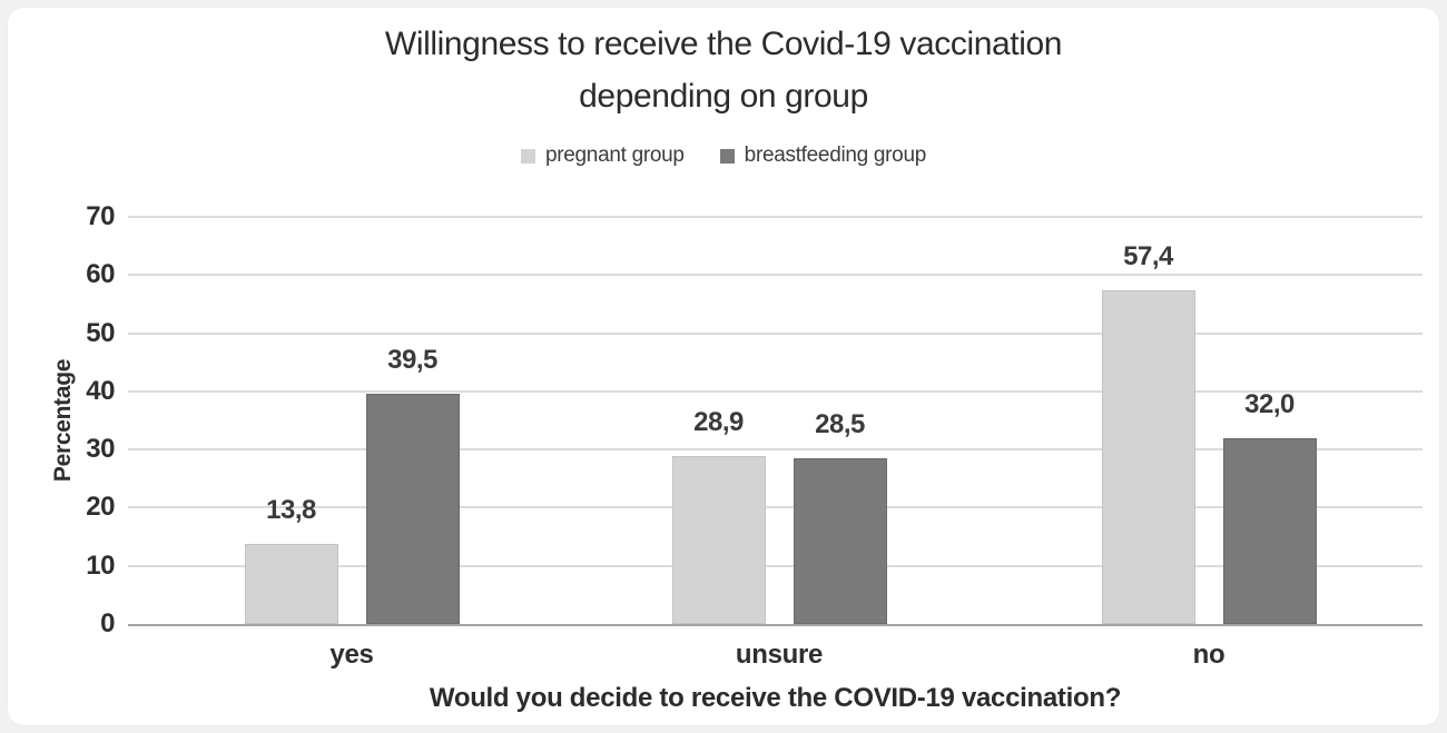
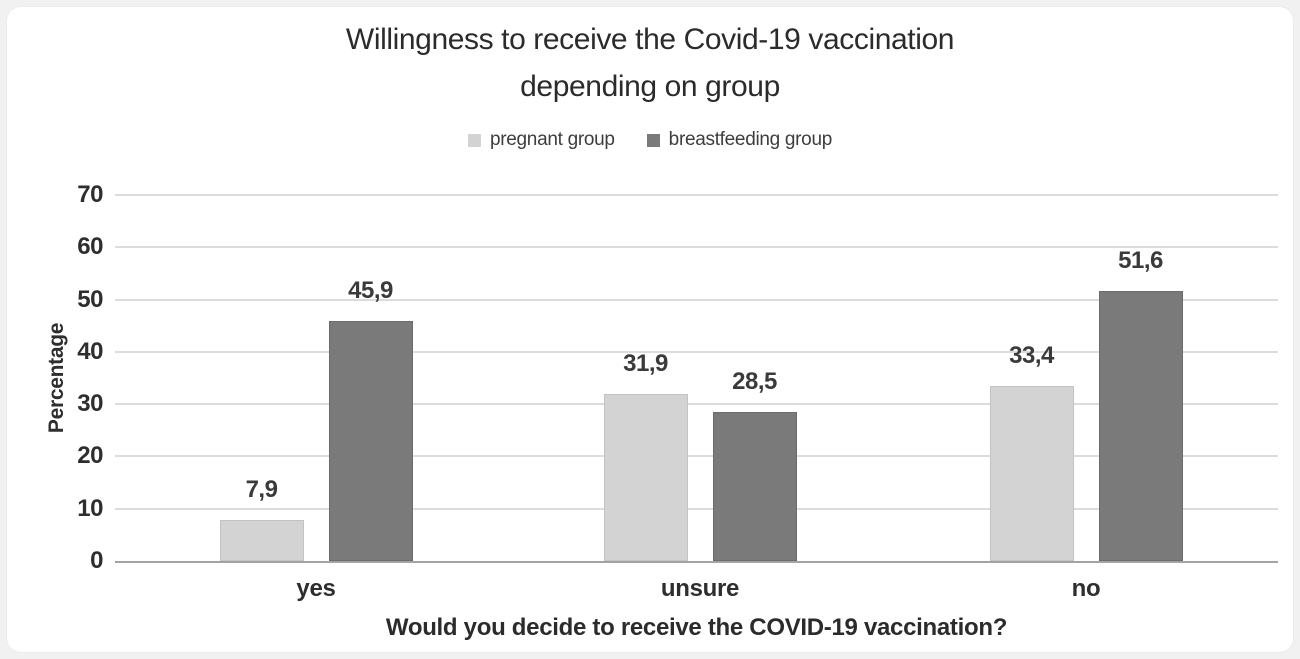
pregnant group/yes: 13,8 -> 7,9
breastfeeding group/yes: 39,5 -> 45,9
pregnant group/unsure: 28,9 -> 31,9
pregnant group/no: 57,4 -> 33,4
breastfeeding group/no: 32,0 -> 51,6
